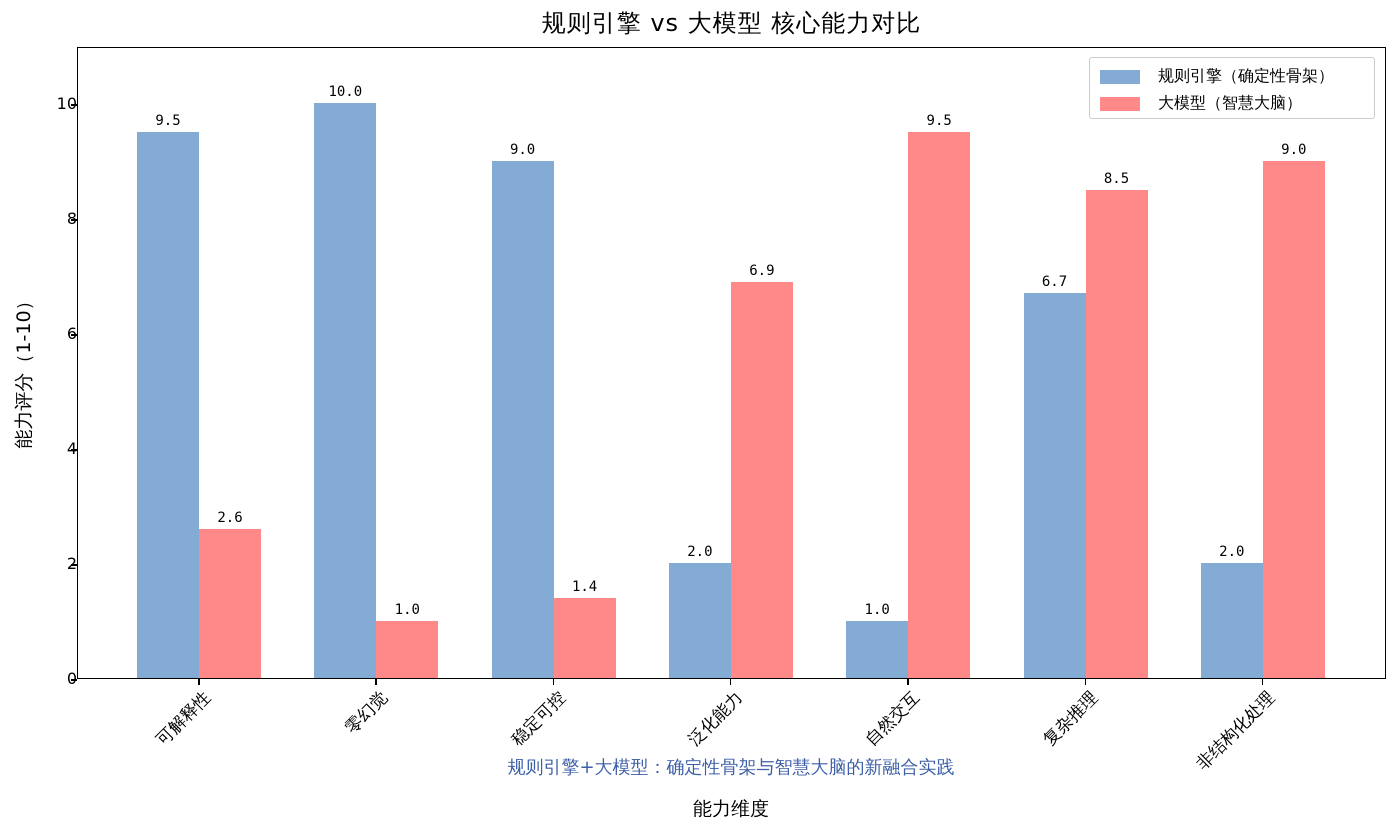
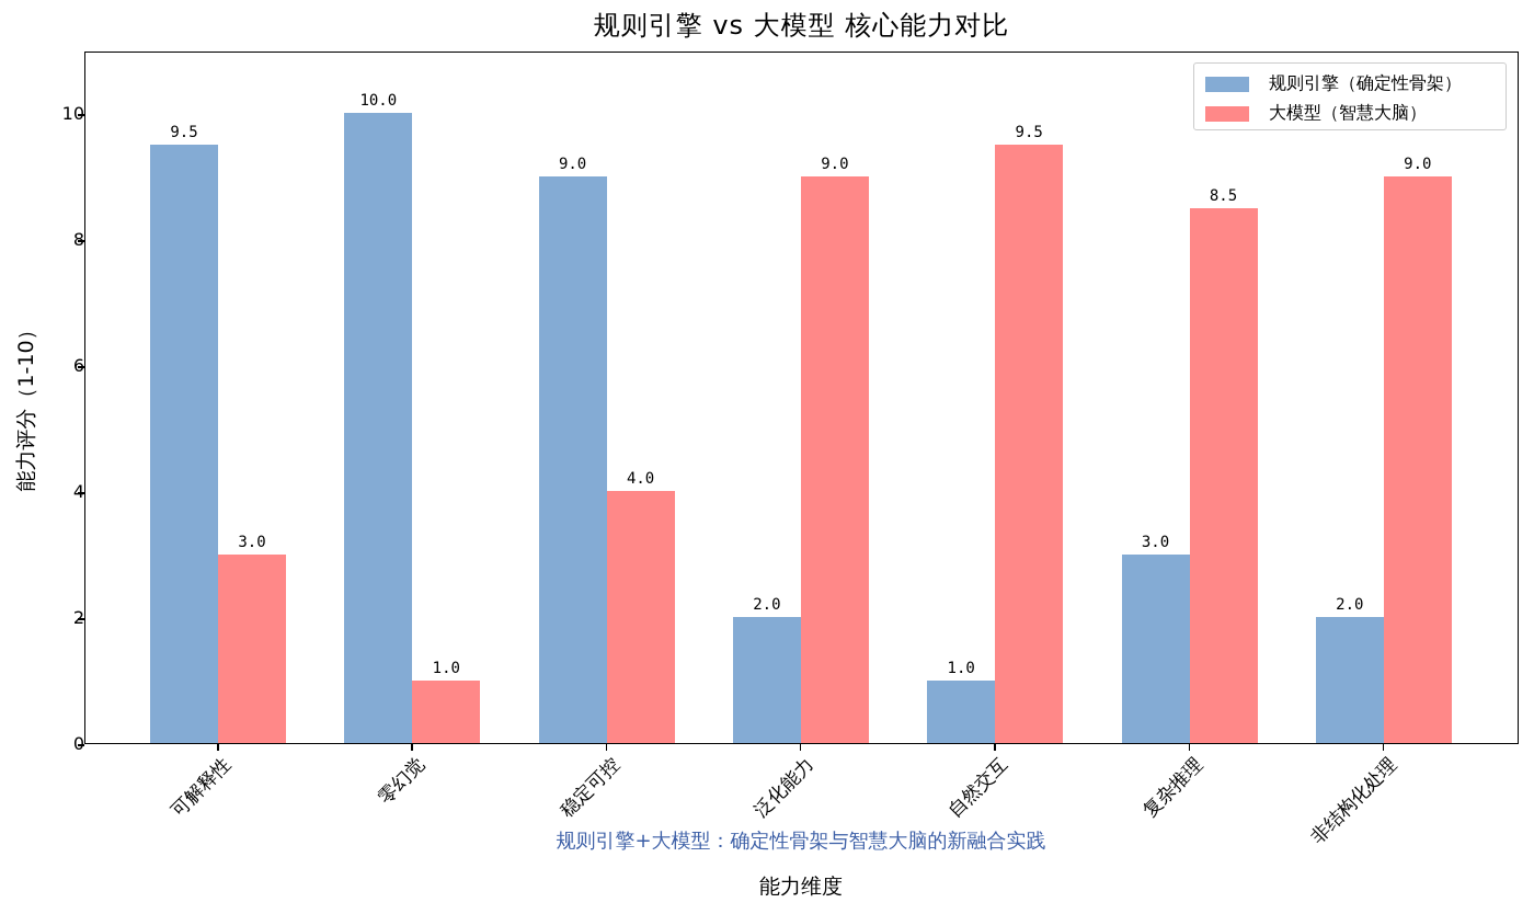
大模型（智慧大脑）/可解释性: 2.6 -> 3.0
大模型（智慧大脑）/稳定可控: 1.4 -> 4.0
大模型（智慧大脑）/泛化能力: 6.9 -> 9.0
规则引擎（确定性骨架）/复杂推理: 6.7 -> 3.0
